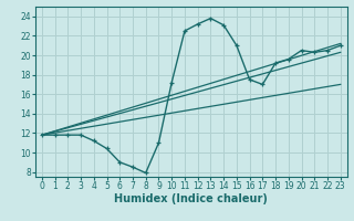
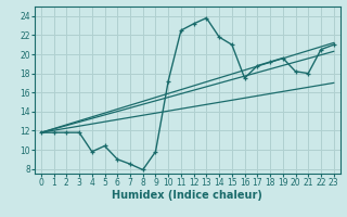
4: 11.2 -> 9.8
9: 11.0 -> 9.8
14: 23.1 -> 21.8
17: 17.0 -> 18.8
20: 20.5 -> 18.2
21: 20.3 -> 18.0
